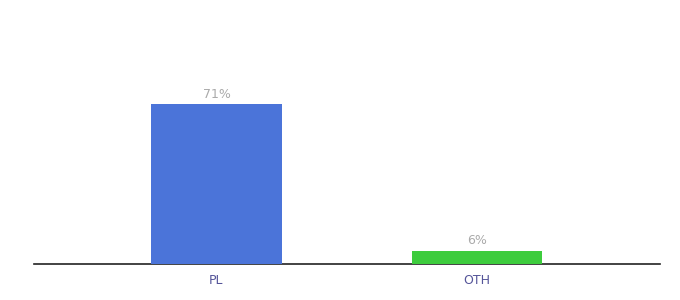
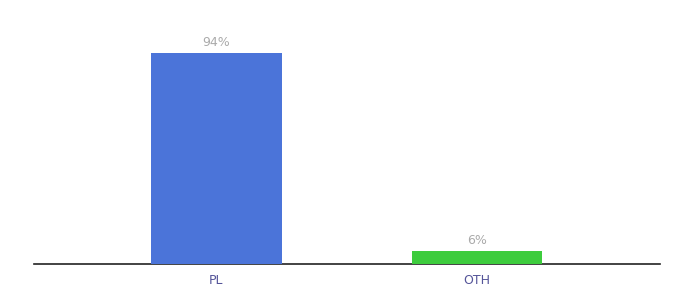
PL: 71% -> 94%
